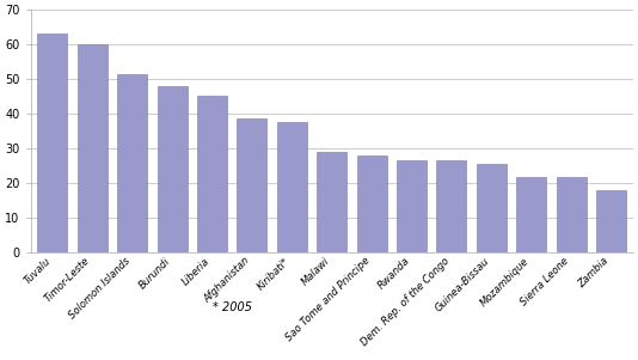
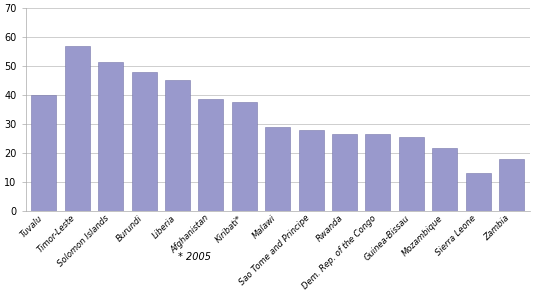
Tuvalu: 63.0 -> 40.0
Timor-Leste: 60.0 -> 57.0
Sierra Leone: 21.5 -> 13.0
